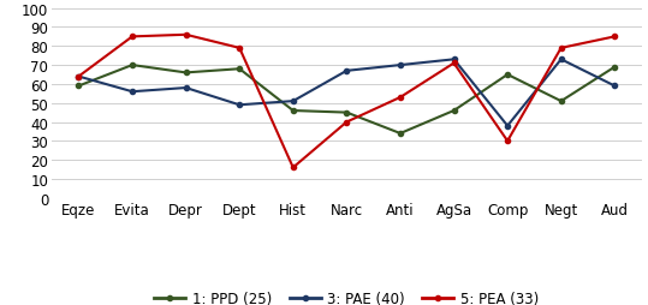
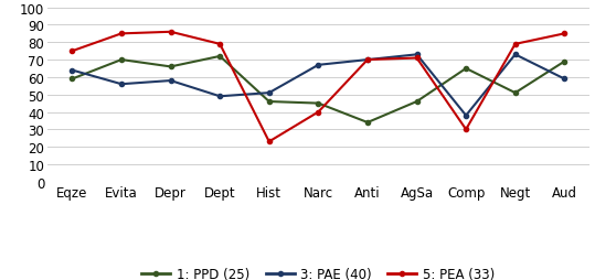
5: PEA (33)/Eqze: 64 -> 75
1: PPD (25)/Dept: 68 -> 72
5: PEA (33)/Hist: 16 -> 23
5: PEA (33)/Anti: 53 -> 70
